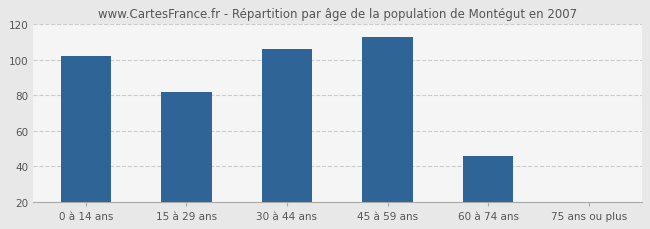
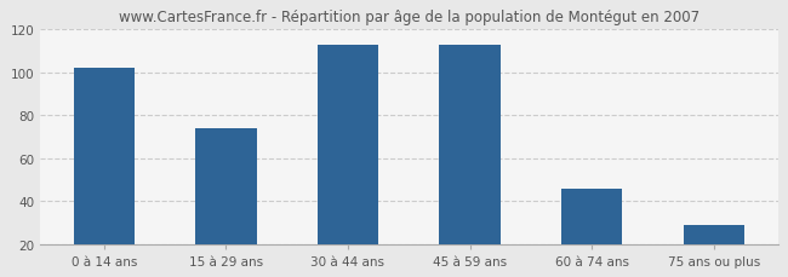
15 à 29 ans: 82 -> 74
30 à 44 ans: 106 -> 113
75 ans ou plus: 20 -> 29
